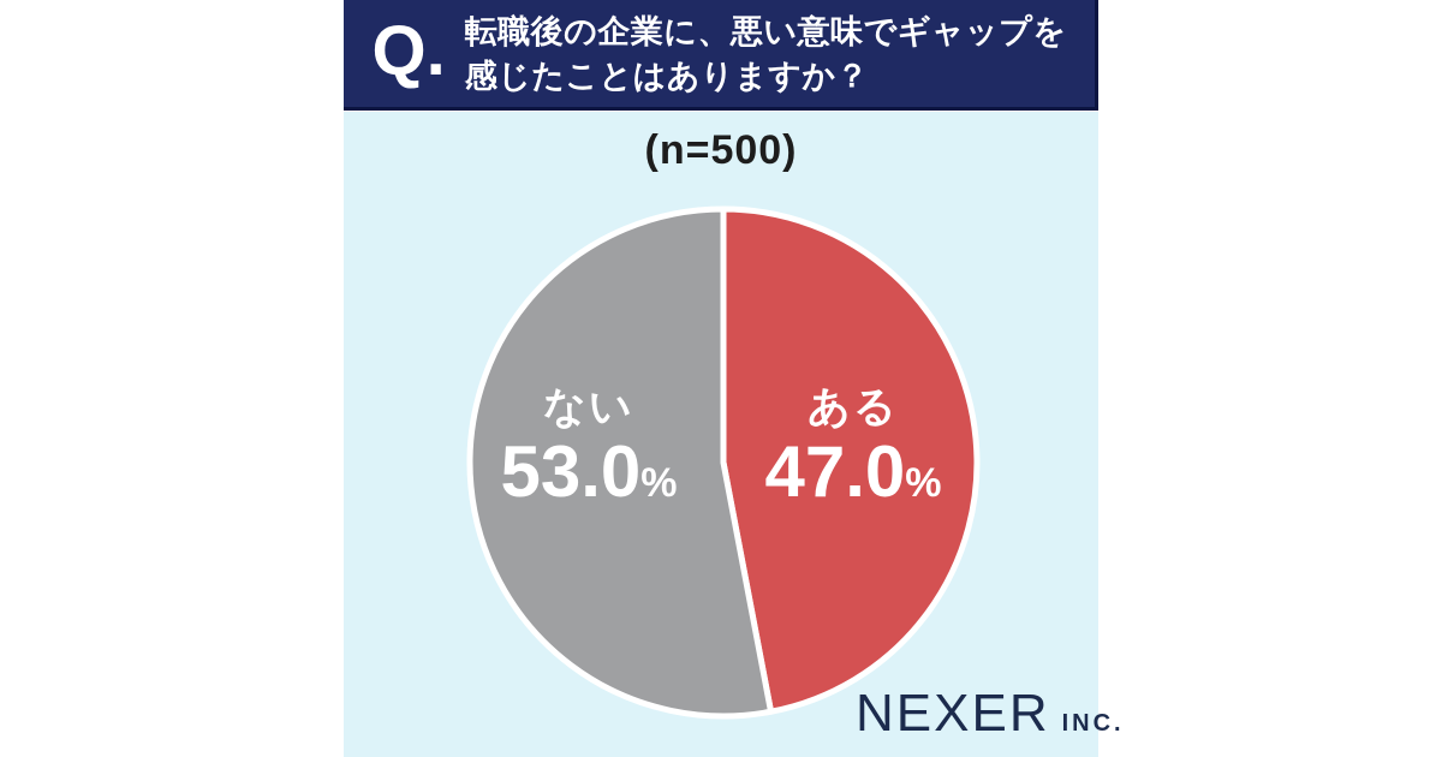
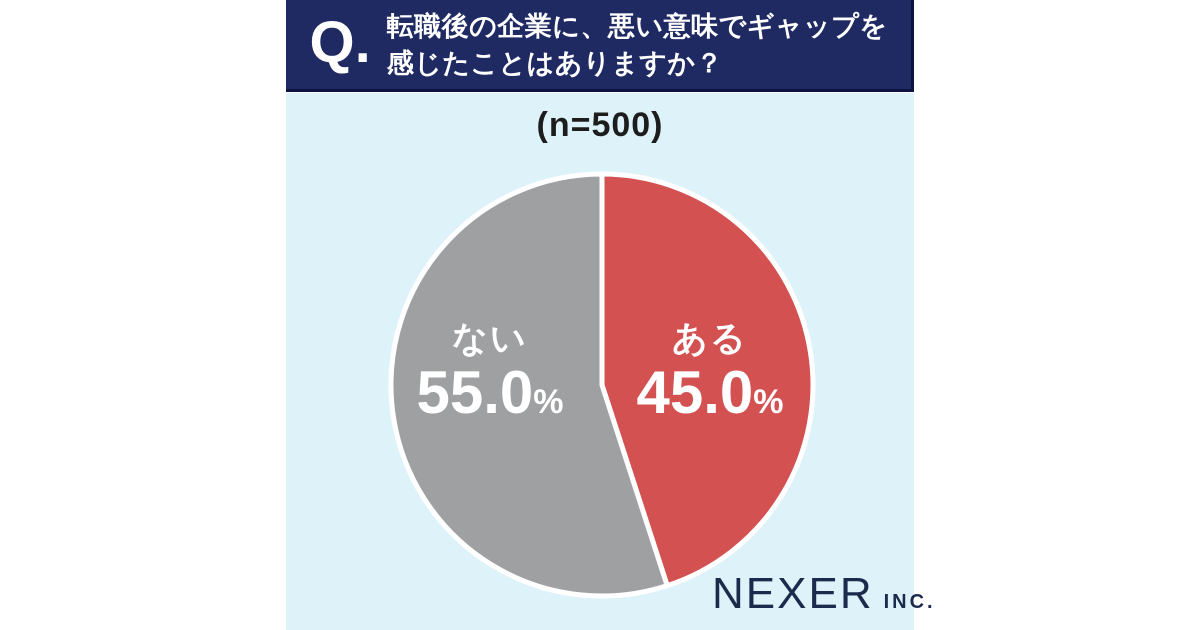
ある: 47.0 -> 45.0
ない: 53.0 -> 55.0
